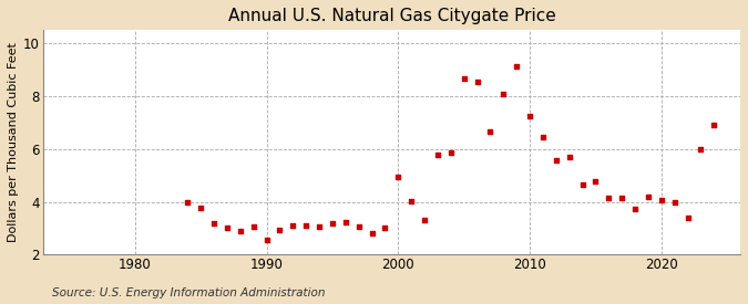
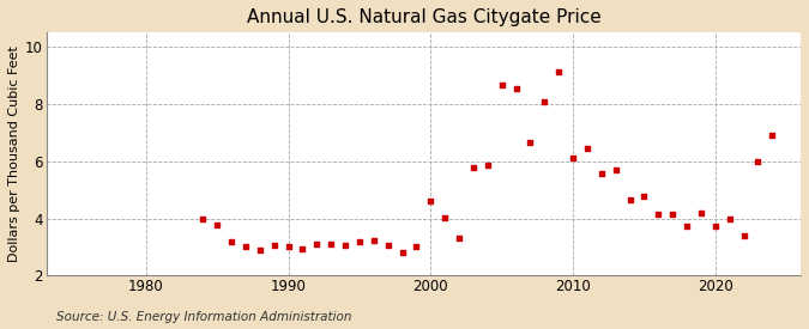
1990: 2.55 -> 3.03
2000: 4.95 -> 4.62
2010: 7.25 -> 6.10
2020: 4.05 -> 3.74
